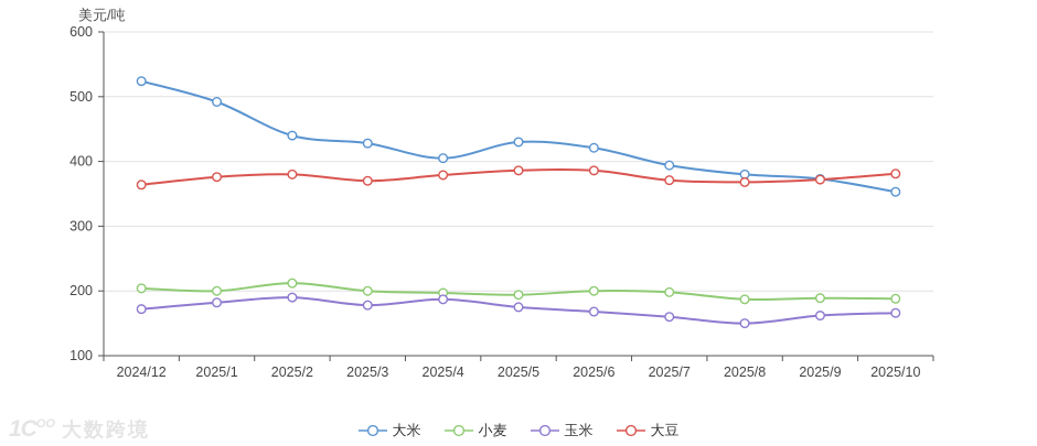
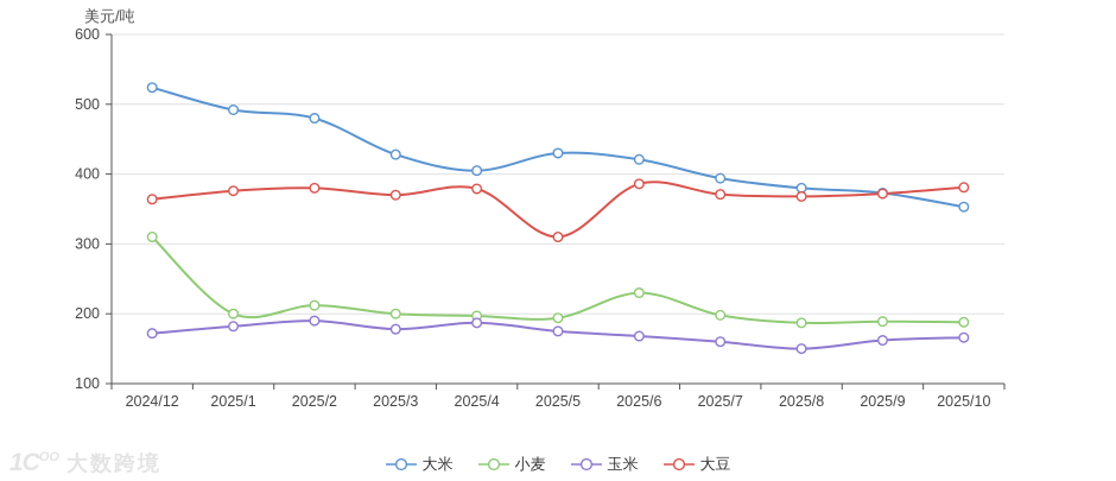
小麦/2024/12: 200 -> 310
大米/2025/2: 440 -> 480
大豆/2025/5: 390 -> 310
小麦/2025/6: 200 -> 230
